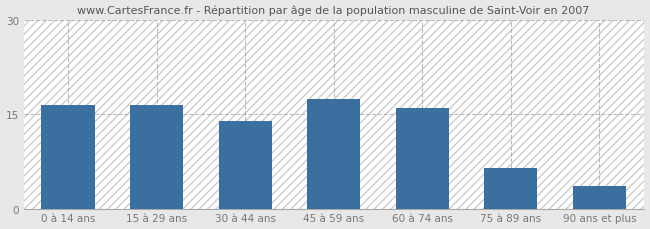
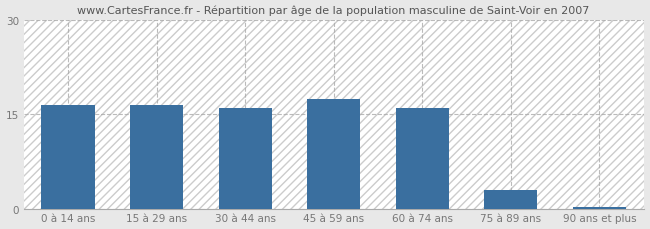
30 à 44 ans: 14.0 -> 16.0
75 à 89 ans: 6.4 -> 3.0
90 ans et plus: 3.6 -> 0.3
